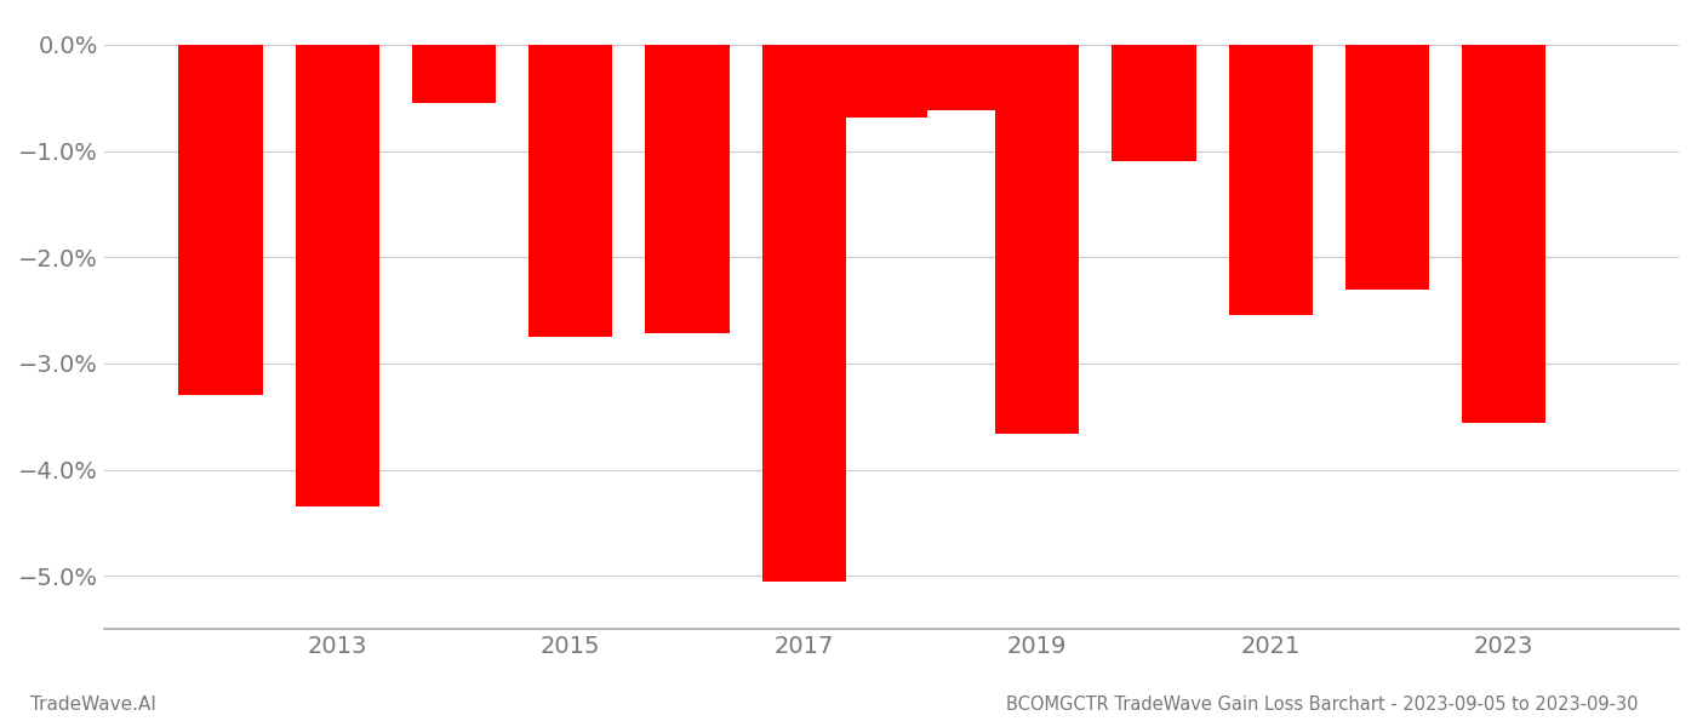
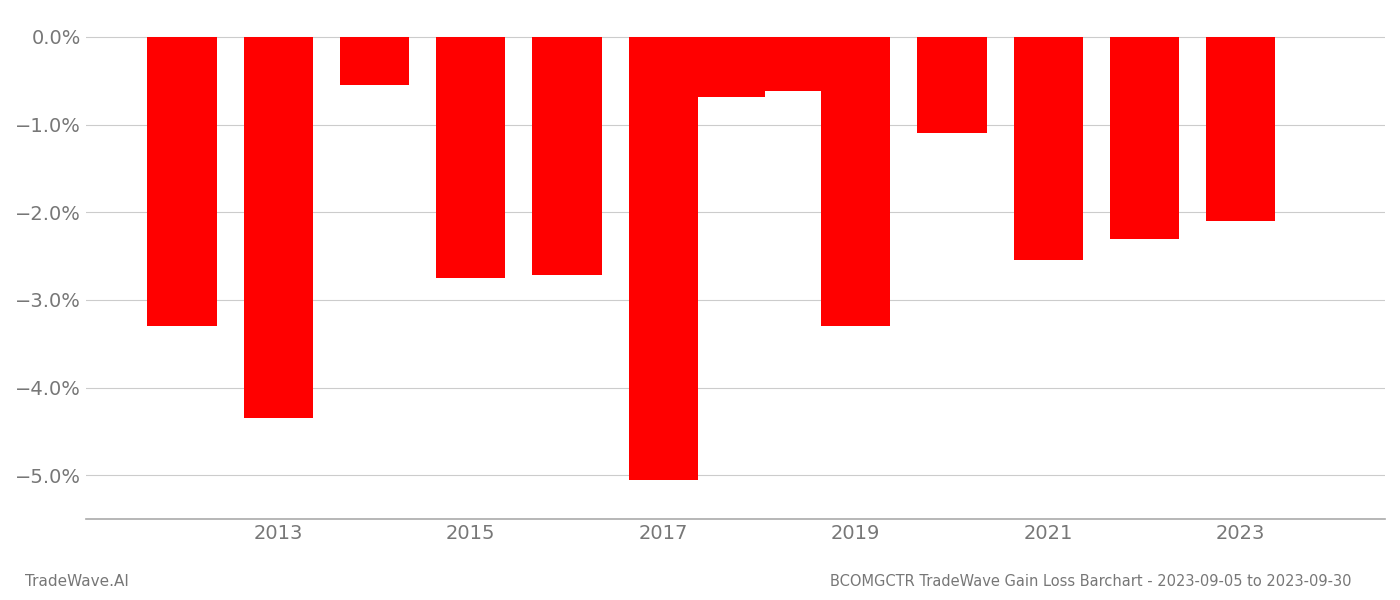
2019: -3.66% -> -3.30%
2023: -3.56% -> -2.10%
